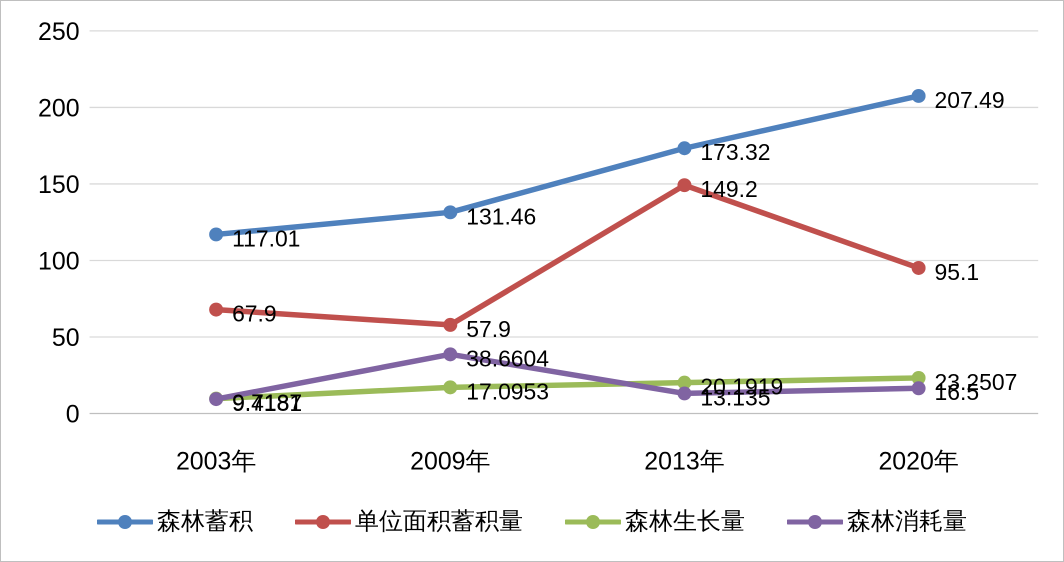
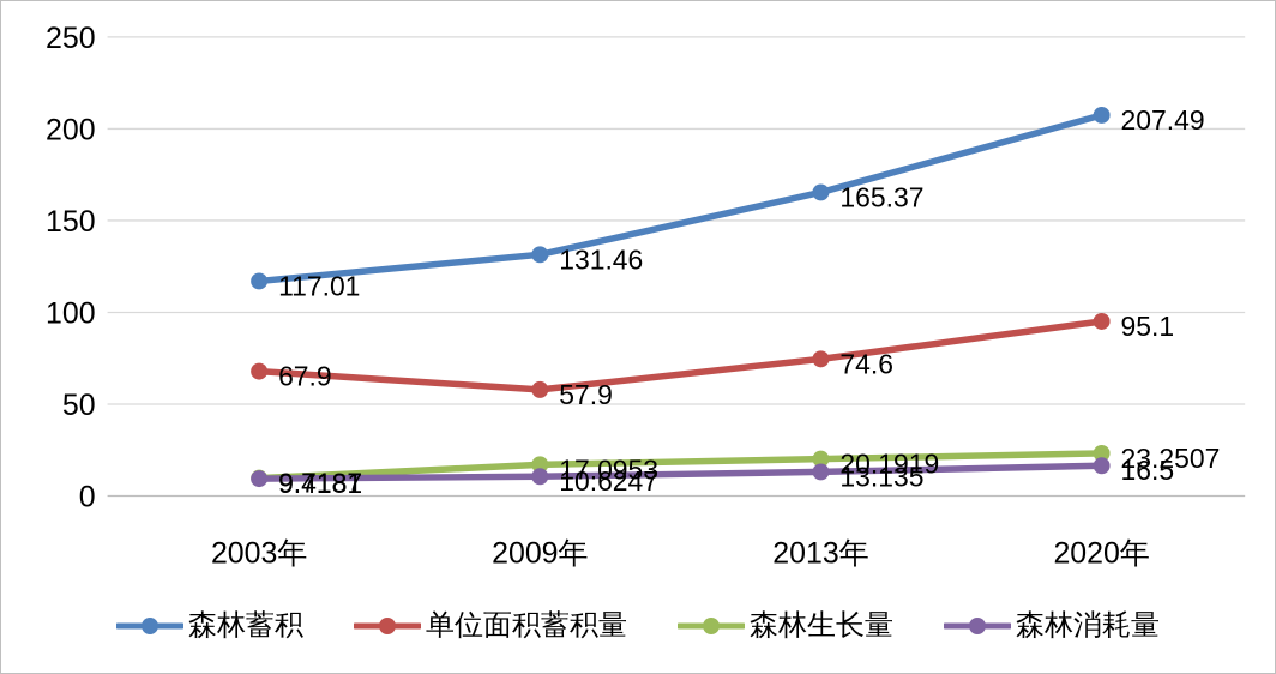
森林消耗量/2009年: 38.6604 -> 10.6247
森林蓄积/2013年: 173.32 -> 165.37
单位面积蓄积量/2013年: 149.2 -> 74.6
